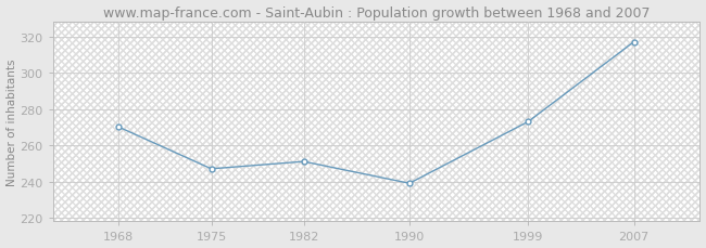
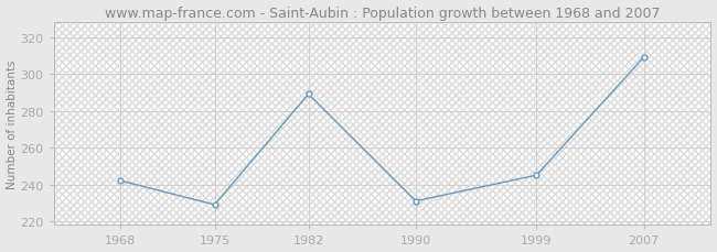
1968: 270 -> 242
1975: 247 -> 229
1982: 251 -> 289
1990: 239 -> 231
1999: 273 -> 245
2007: 317 -> 309
